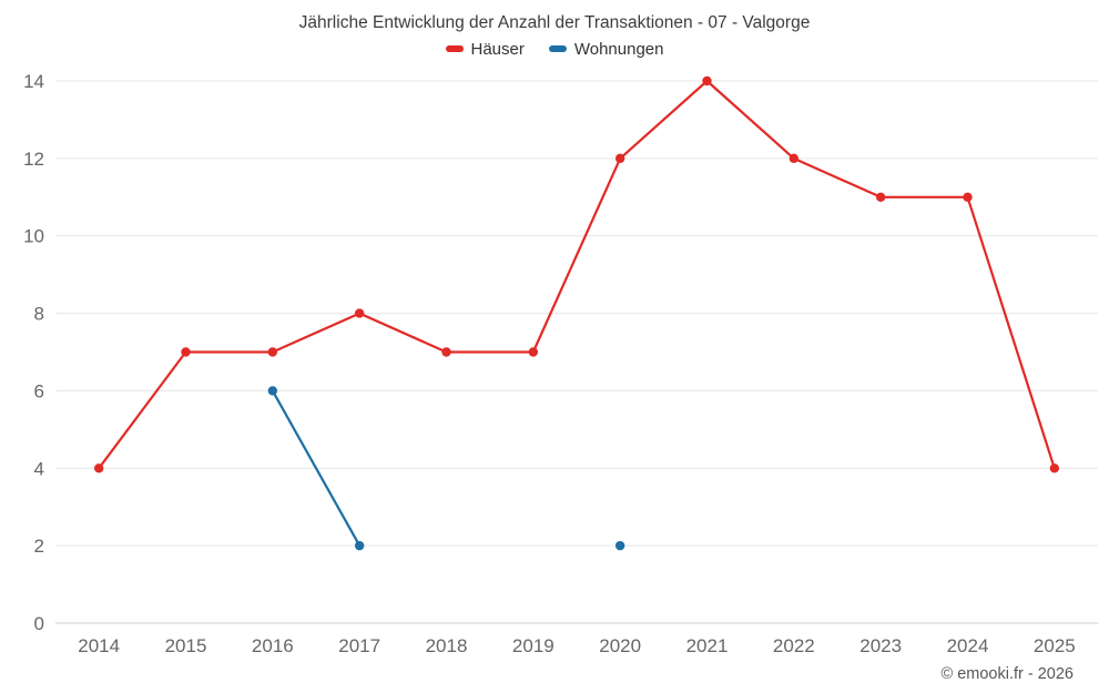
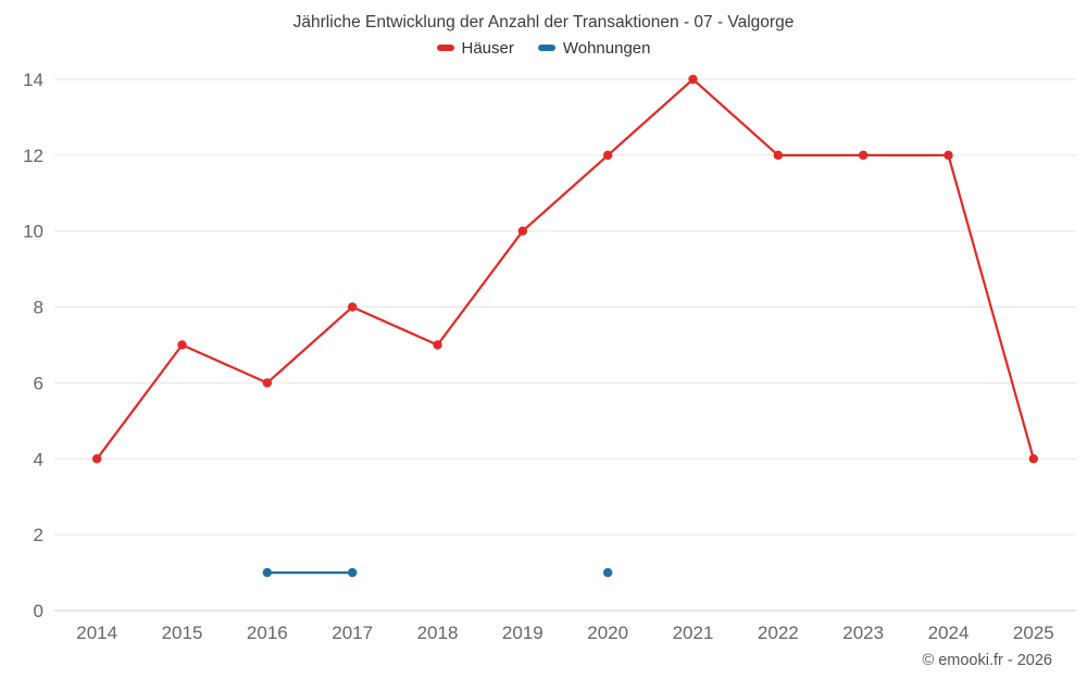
Häuser/2016: 7 -> 6
Wohnungen/2016: 6 -> 1
Wohnungen/2017: 2 -> 1
Häuser/2019: 7 -> 10
Wohnungen/2020: 2 -> 1
Häuser/2023: 11 -> 12
Häuser/2024: 11 -> 12
